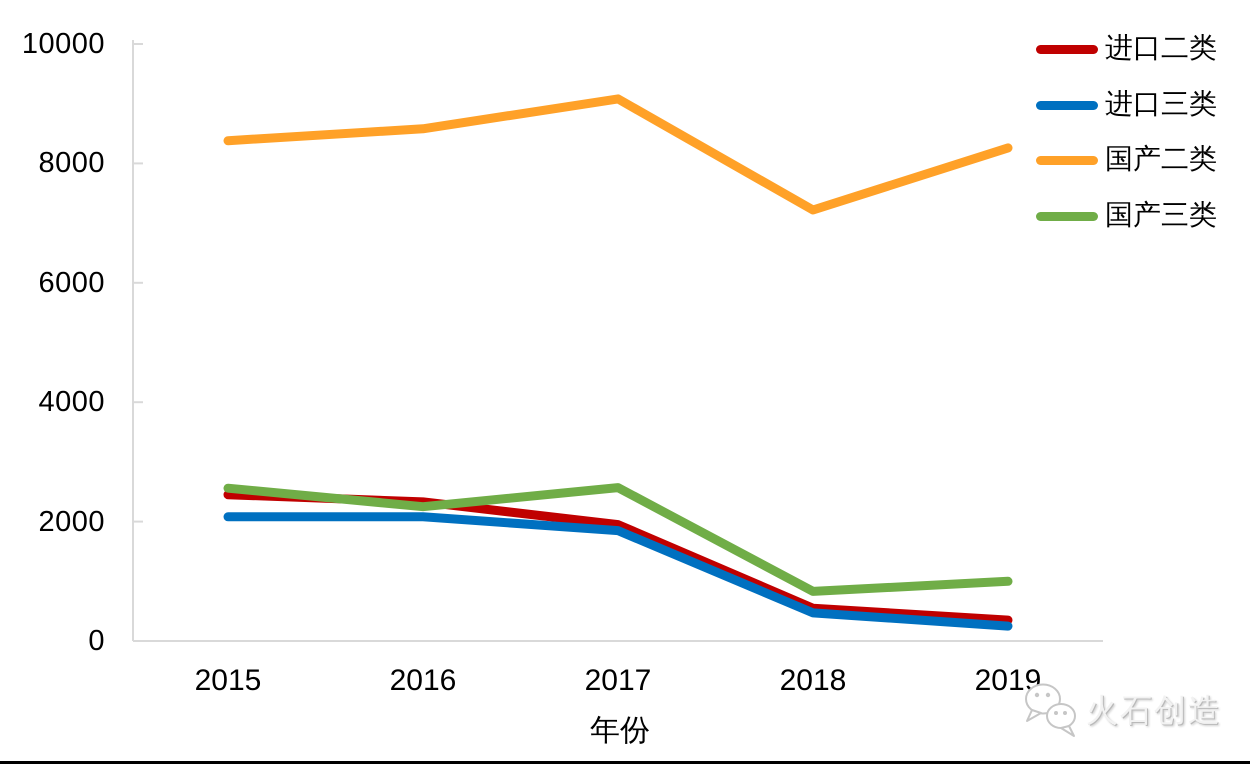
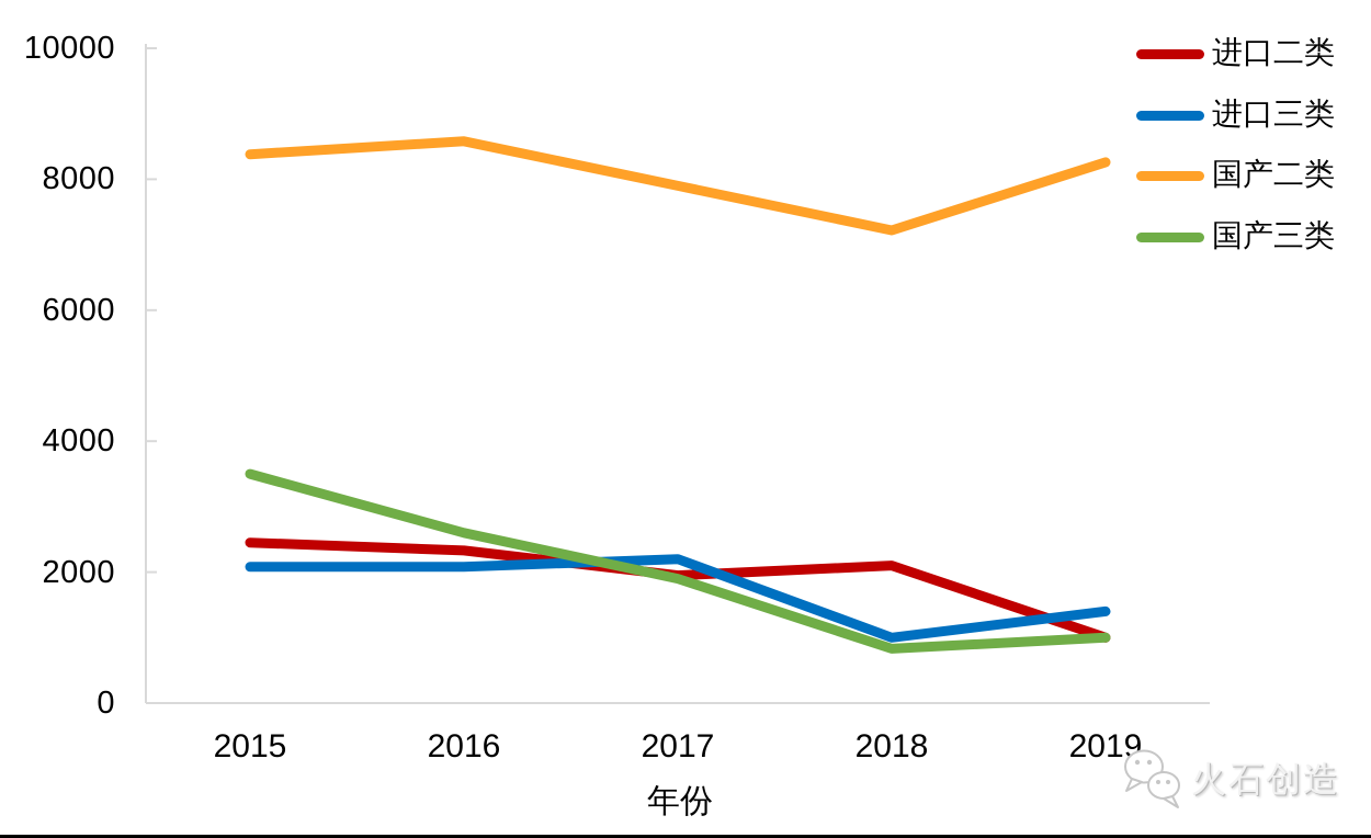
国产三类/2015: 2600 -> 3500
国产三类/2016: 2200 -> 2600
进口三类/2017: 1800 -> 2200
国产二类/2017: 9100 -> 7900
国产三类/2017: 2600 -> 1900
进口二类/2018: 600 -> 2100
进口三类/2018: 500 -> 1000
进口二类/2019: 400 -> 1000
进口三类/2019: 200 -> 1400
